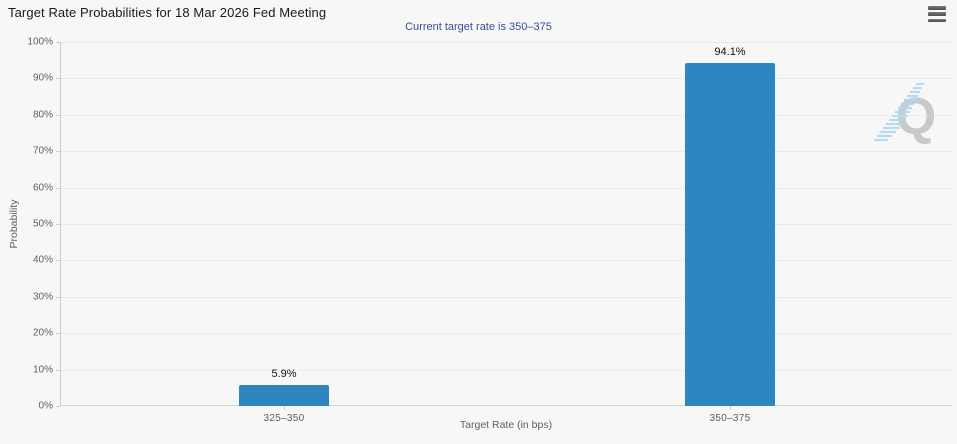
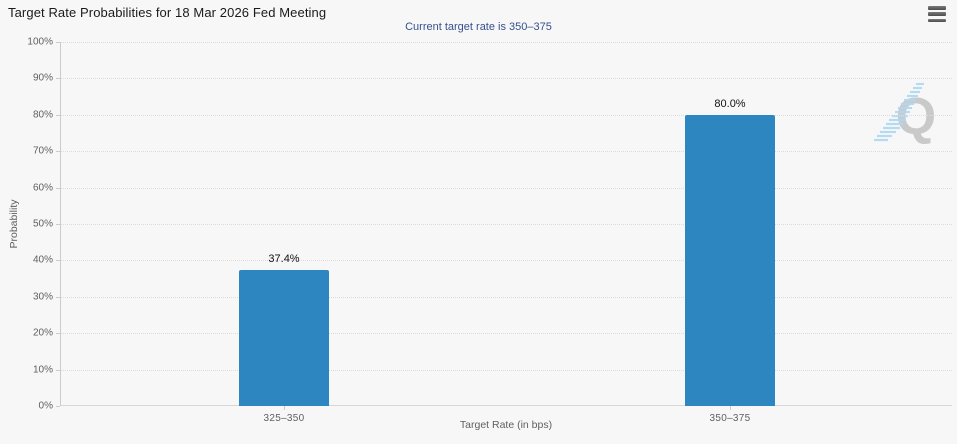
325–350: 5.9% -> 37.4%
350–375: 94.1% -> 80.0%
